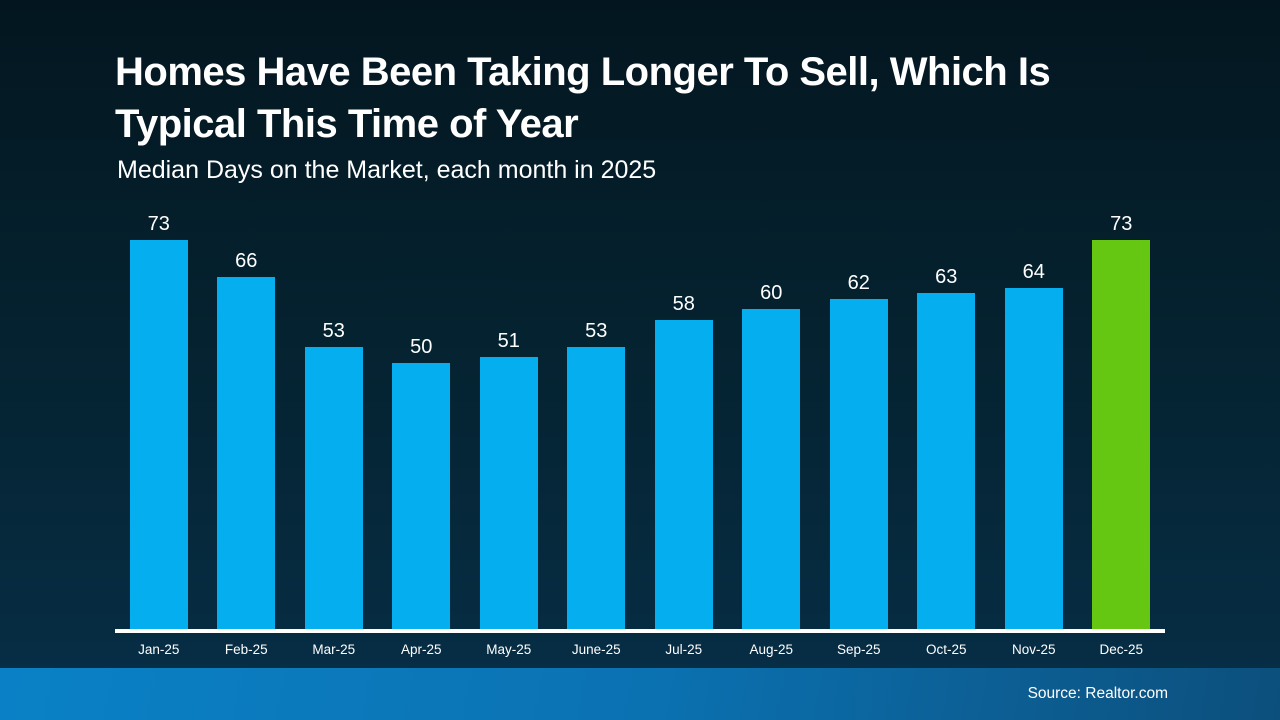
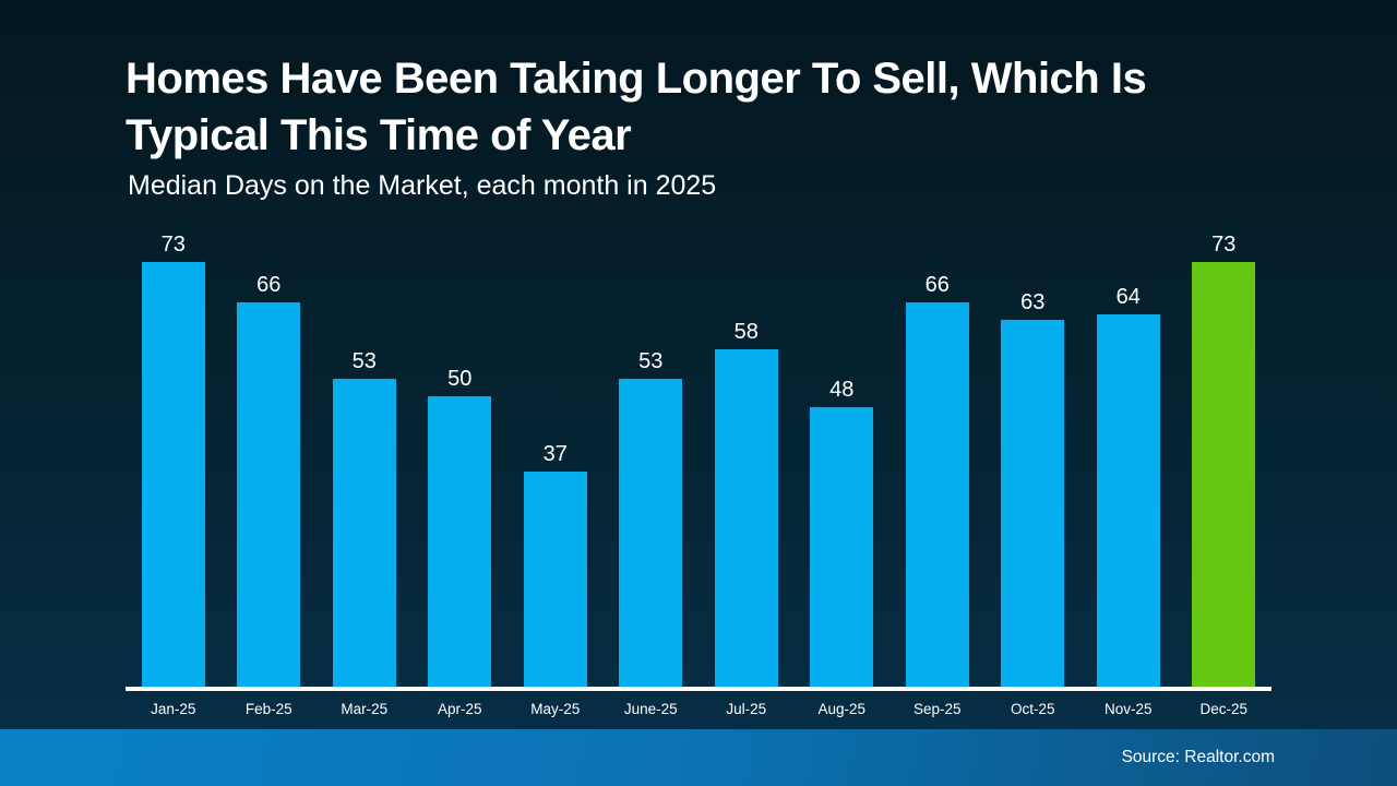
May-25: 51 -> 37
Aug-25: 60 -> 48
Sep-25: 62 -> 66
